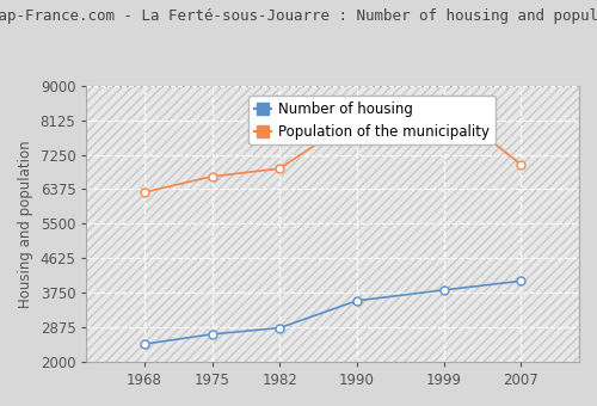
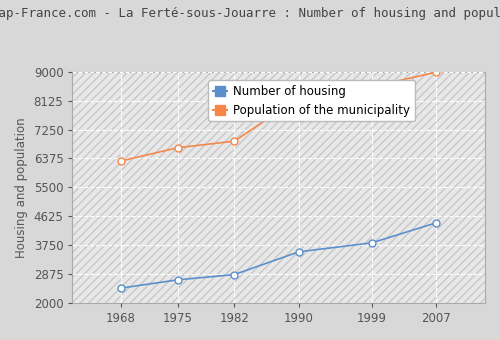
Number of housing/2007: 4050 -> 4430
Population of the municipality/2007: 7000 -> 8990
